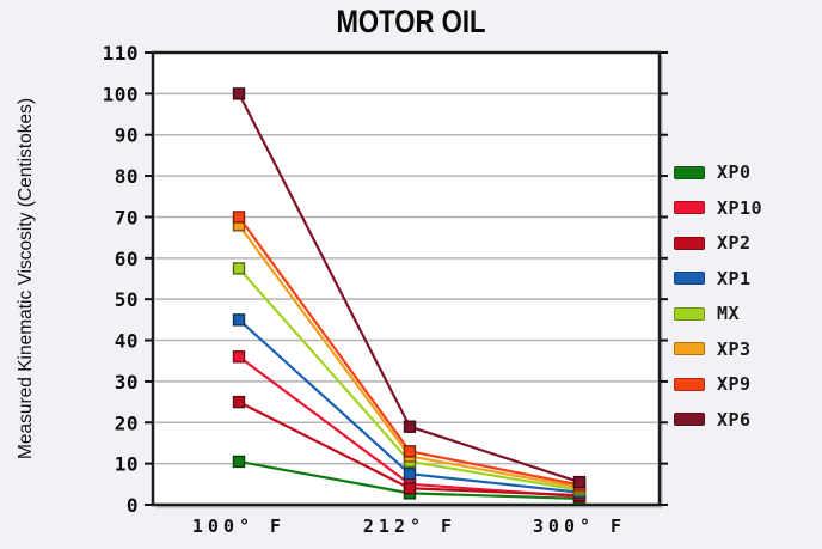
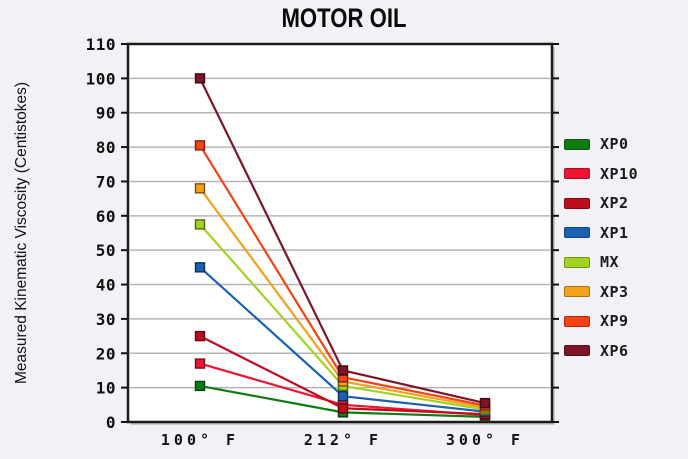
XP10/100° F: 36 -> 17
XP9/100° F: 70 -> 80
XP6/212° F: 19 -> 15
